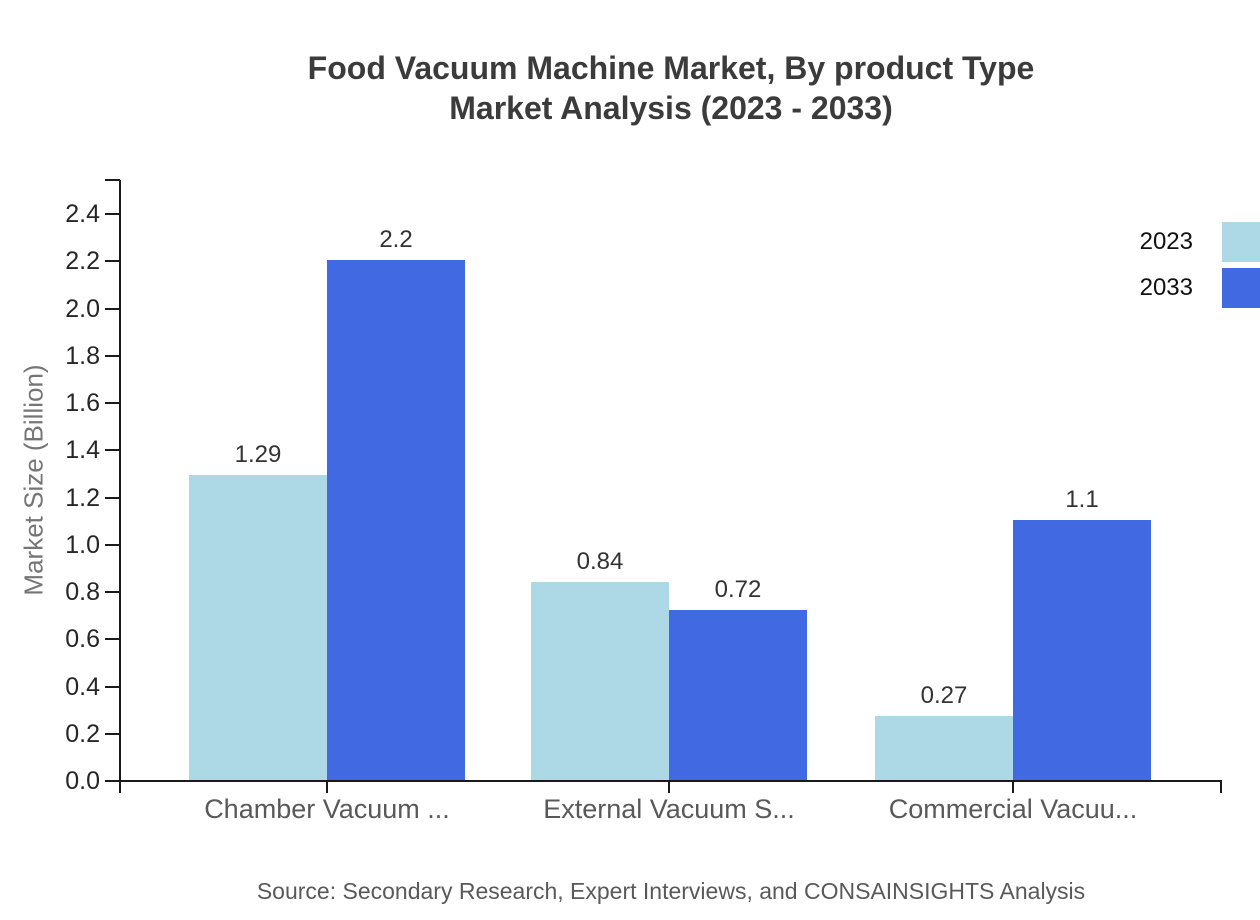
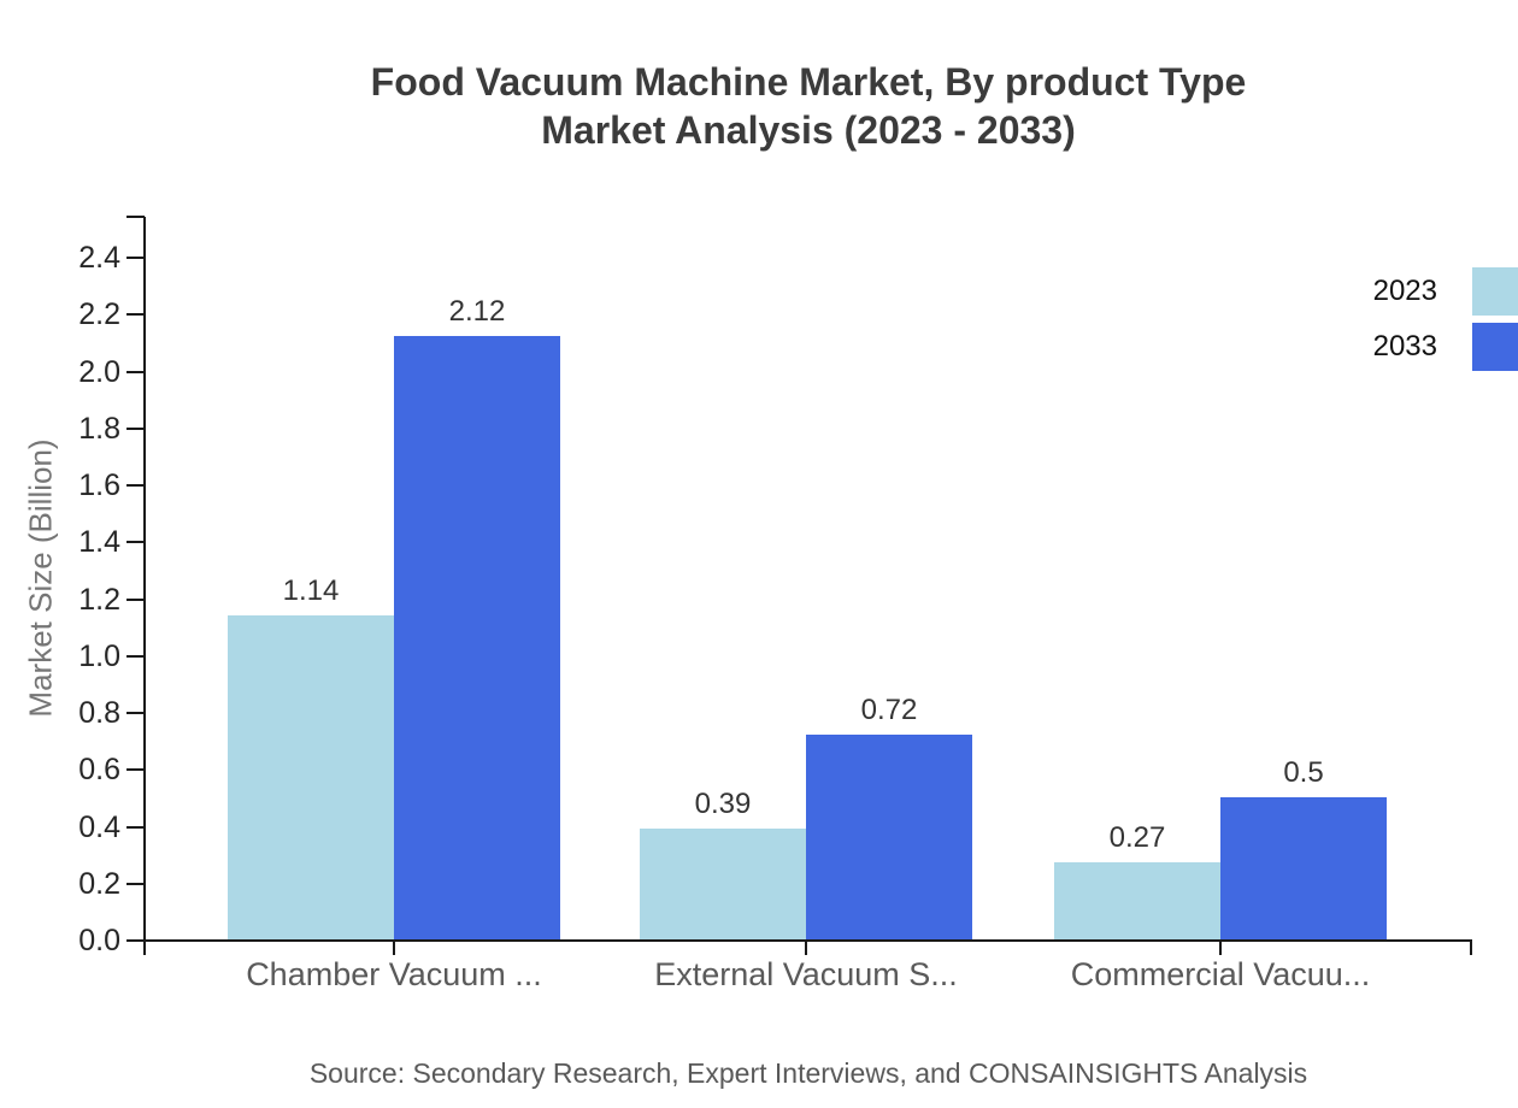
2023/Chamber Vacuum ...: 1.29 -> 1.14
2033/Chamber Vacuum ...: 2.2 -> 2.12
2023/External Vacuum S...: 0.84 -> 0.39
2033/Commercial Vacuu...: 1.1 -> 0.5
